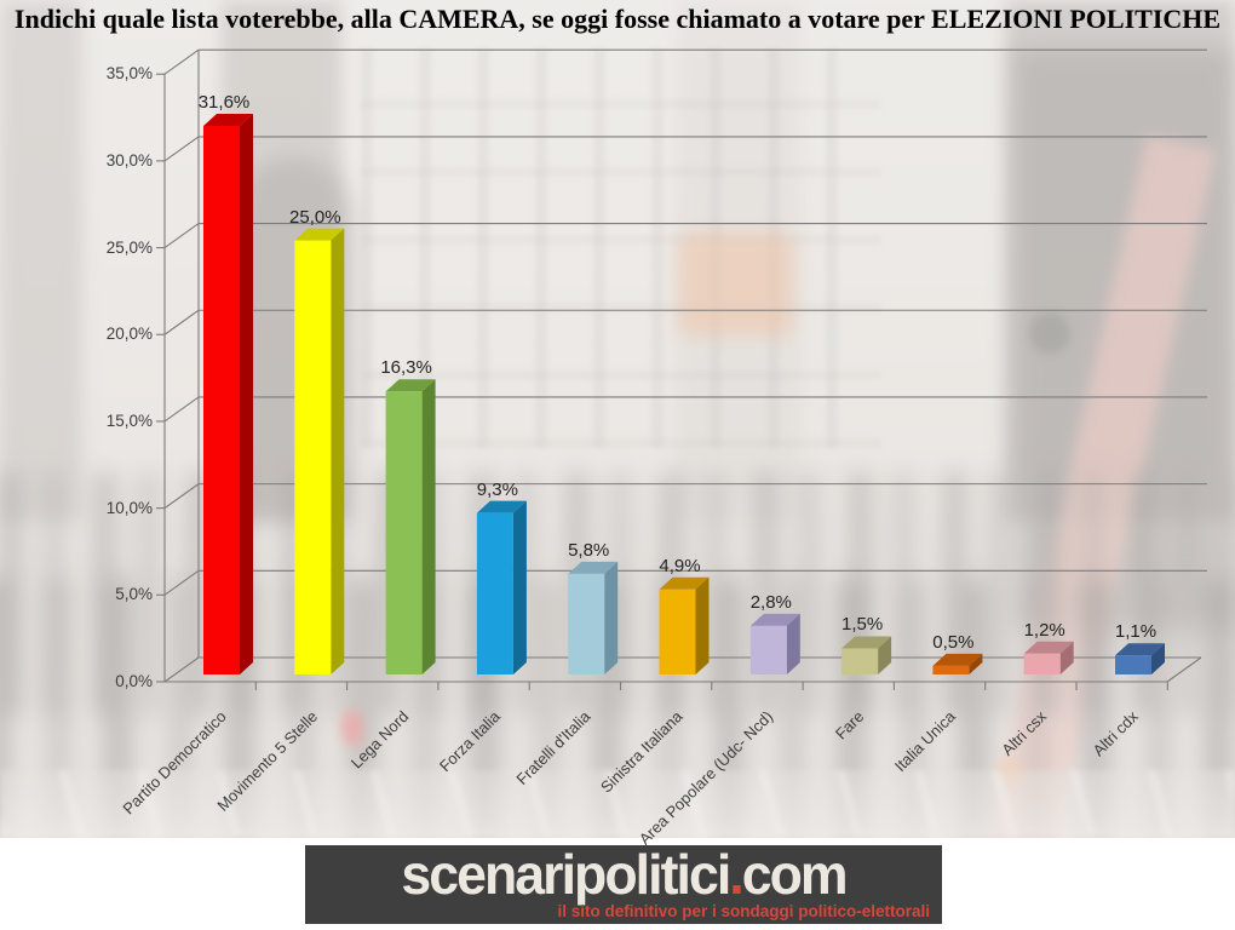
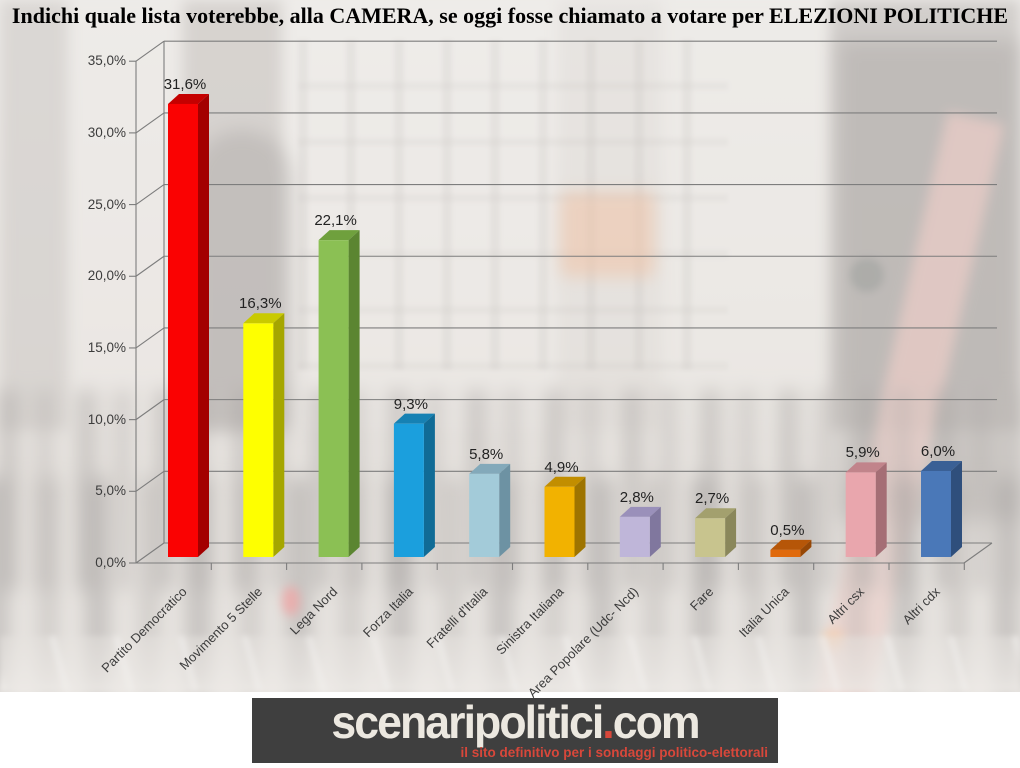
Movimento 5 Stelle: 25,0% -> 16,3%
Lega Nord: 16,3% -> 22,1%
Fare: 1,5% -> 2,7%
Altri csx: 1,2% -> 5,9%
Altri cdx: 1,1% -> 6,0%
